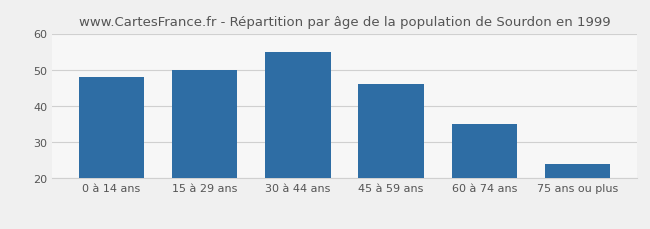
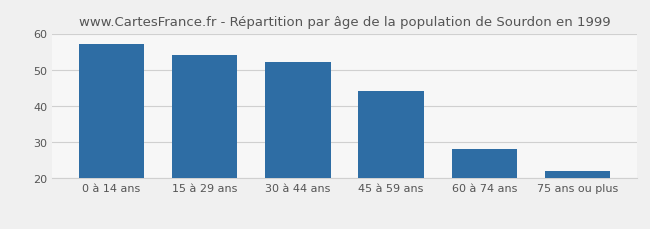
0 à 14 ans: 48 -> 57
15 à 29 ans: 50 -> 54
30 à 44 ans: 55 -> 52
45 à 59 ans: 46 -> 44
60 à 74 ans: 35 -> 28
75 ans ou plus: 24 -> 22
